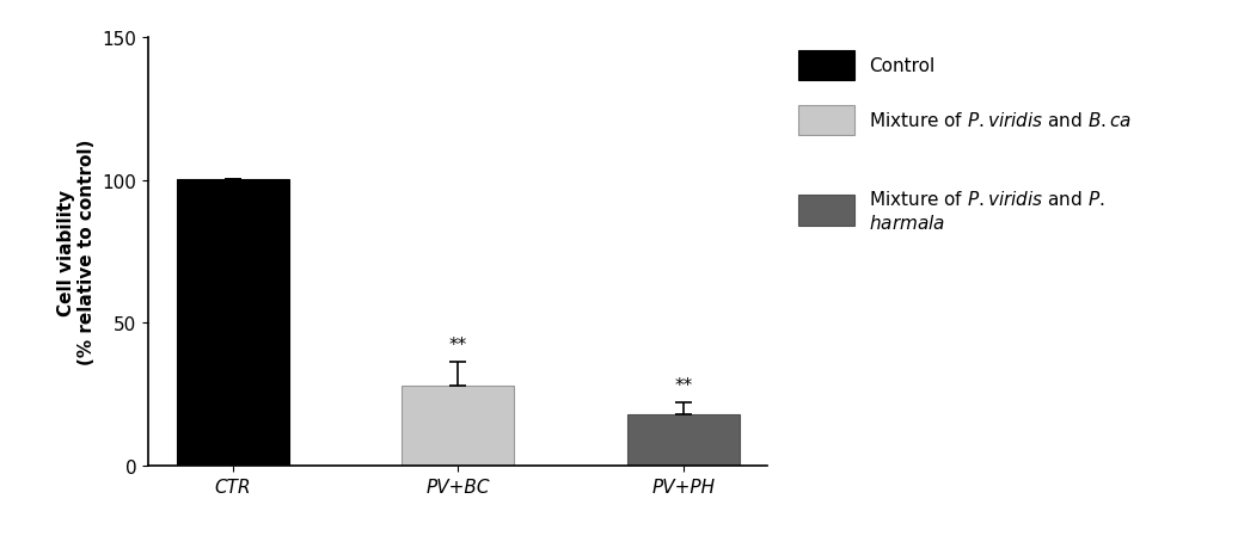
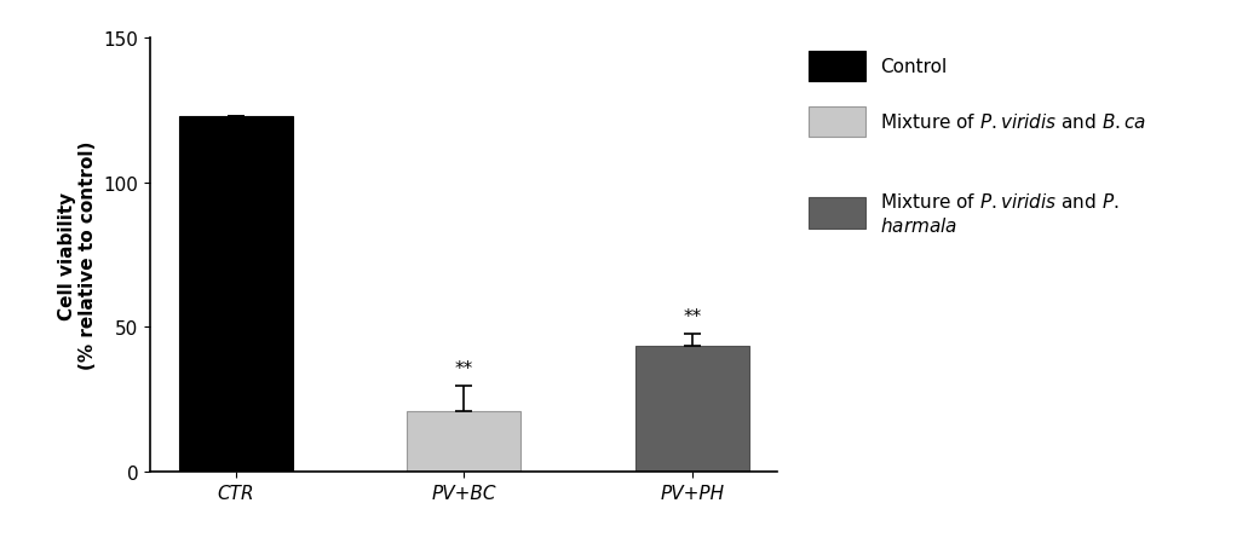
CTR: 100.5 -> 123.0
PV+BC: 28.0 -> 21.0
PV+PH: 18.0 -> 43.5
